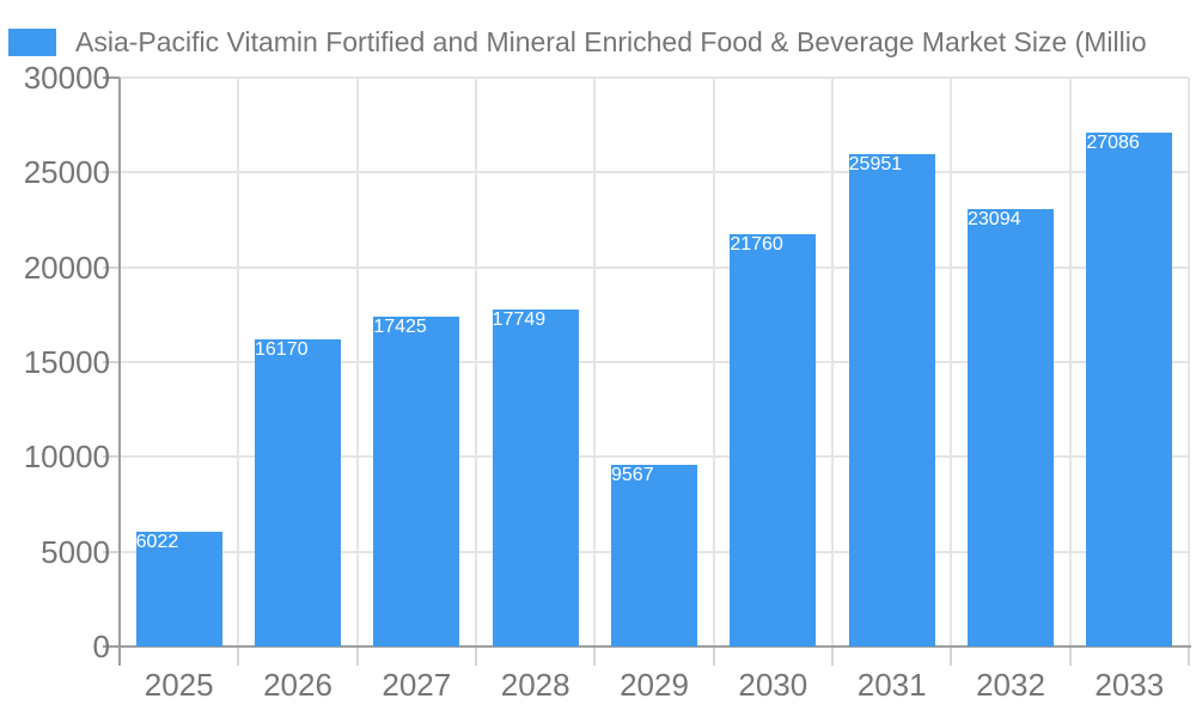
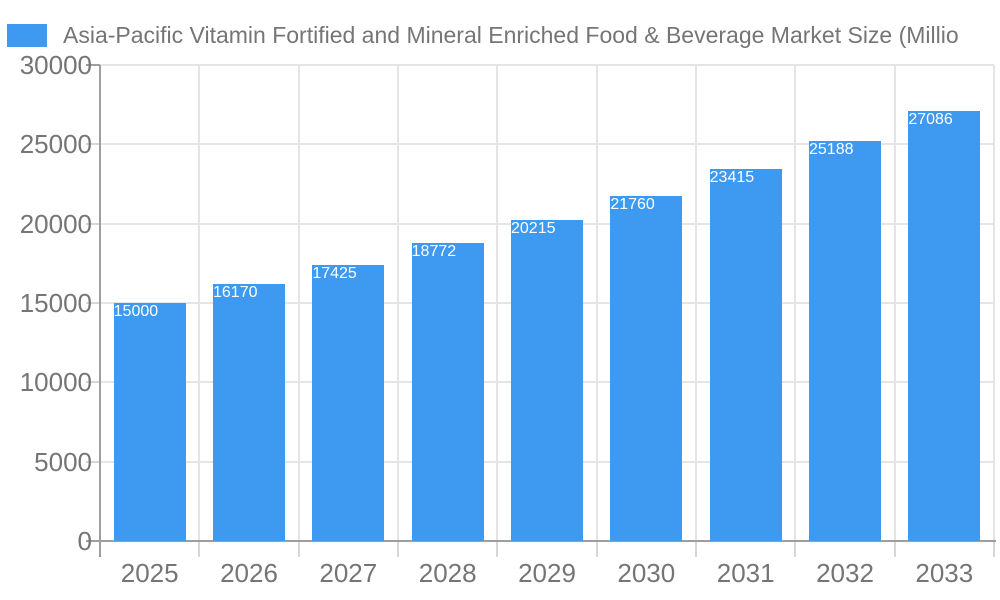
2025: 6022 -> 15000
2028: 17749 -> 18772
2029: 9567 -> 20215
2031: 25951 -> 23415
2032: 23094 -> 25188
